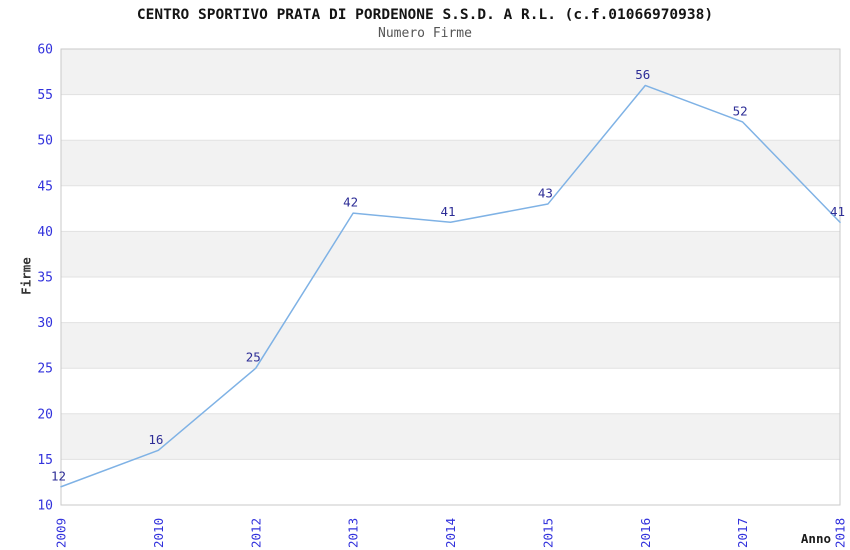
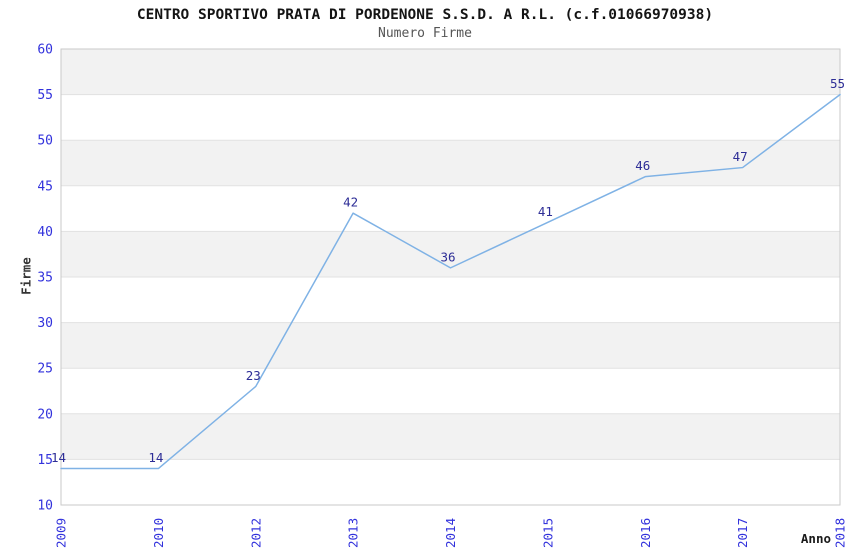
2009: 12 -> 14
2010: 16 -> 14
2012: 25 -> 23
2014: 41 -> 36
2015: 43 -> 41
2016: 56 -> 46
2017: 52 -> 47
2018: 41 -> 55
